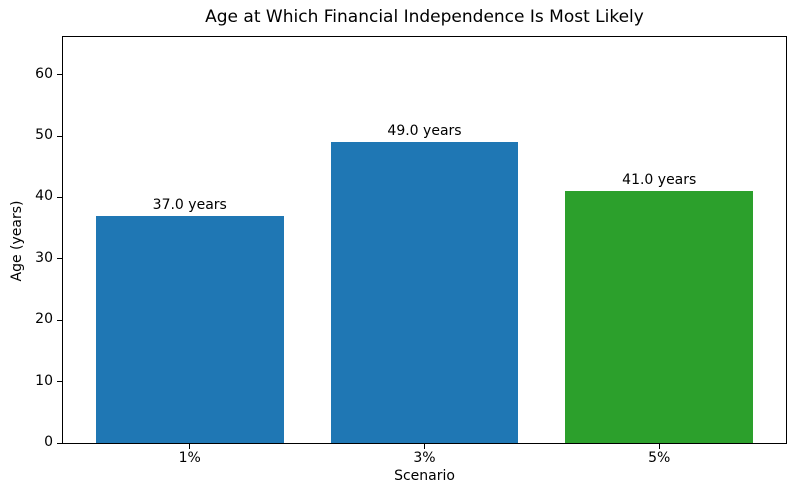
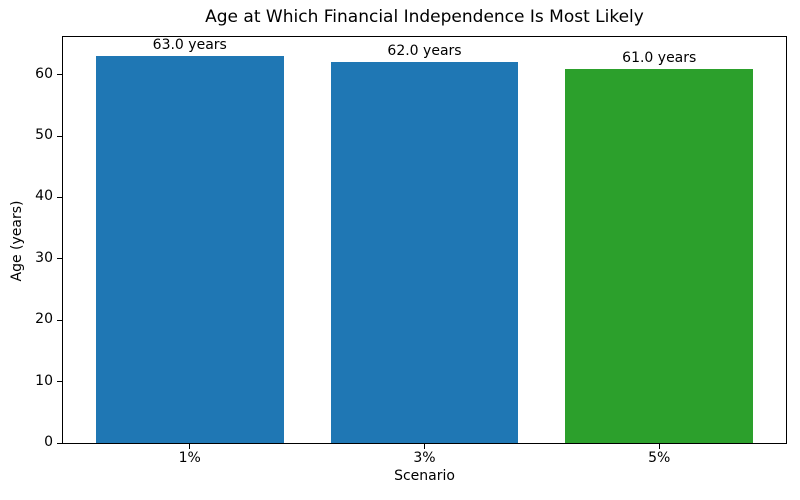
1%: 37.0 -> 63.0
3%: 49.0 -> 62.0
5%: 41.0 -> 61.0
